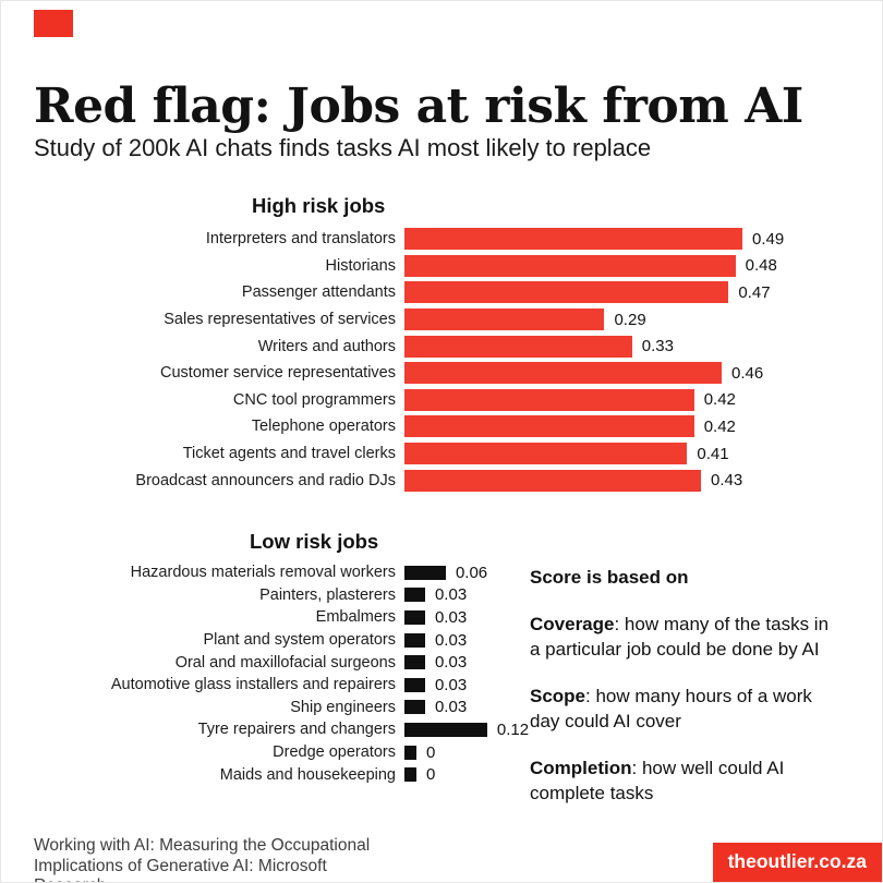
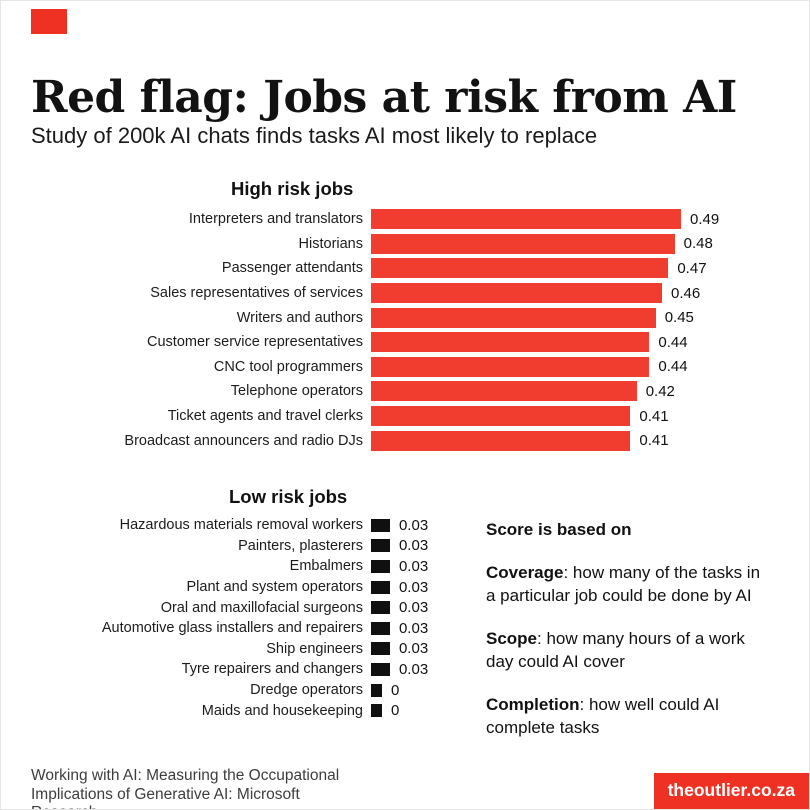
High risk jobs/Sales representatives of services: 0.29 -> 0.46
High risk jobs/Writers and authors: 0.33 -> 0.45
High risk jobs/Customer service representatives: 0.46 -> 0.44
High risk jobs/CNC tool programmers: 0.42 -> 0.44
High risk jobs/Broadcast announcers and radio DJs: 0.43 -> 0.41
Low risk jobs/Hazardous materials removal workers: 0.06 -> 0.03
Low risk jobs/Tyre repairers and changers: 0.12 -> 0.03
